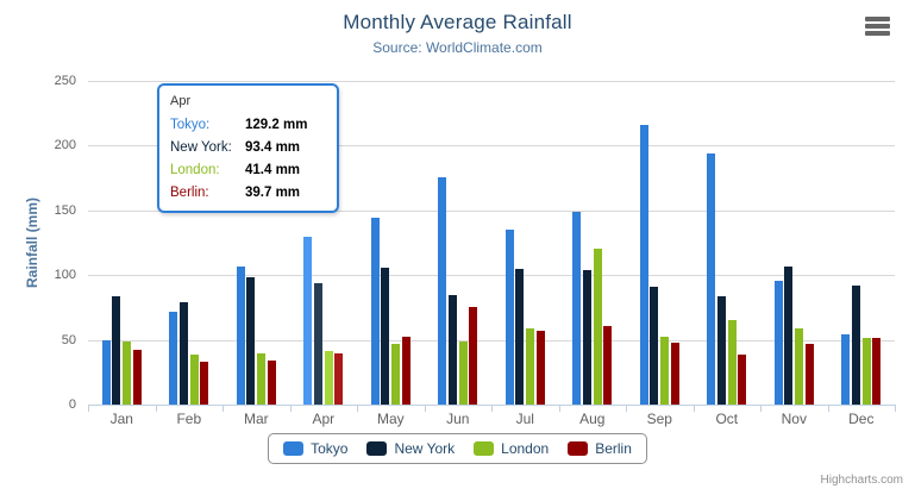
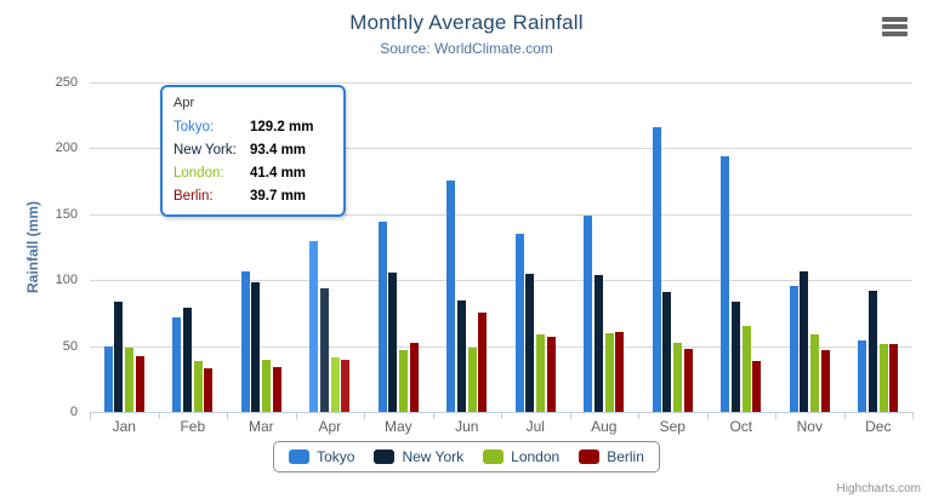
London/Aug: 120 -> 60
